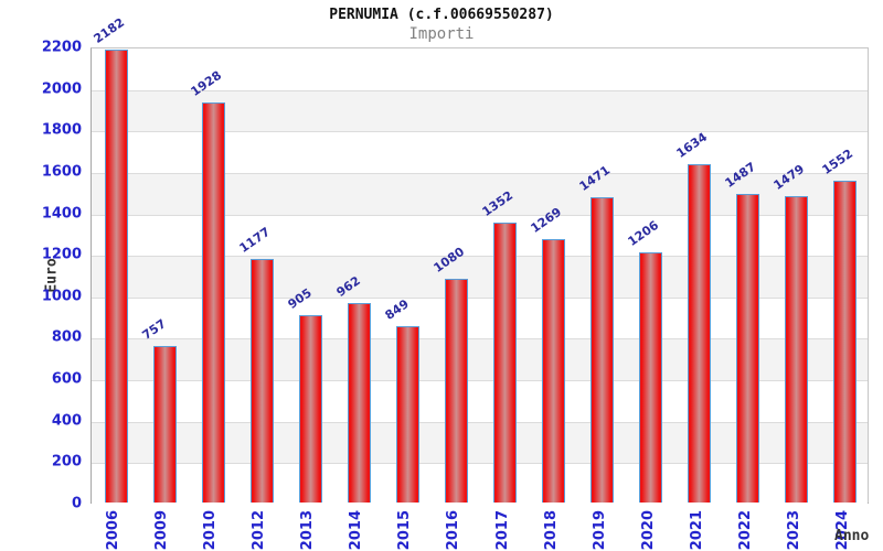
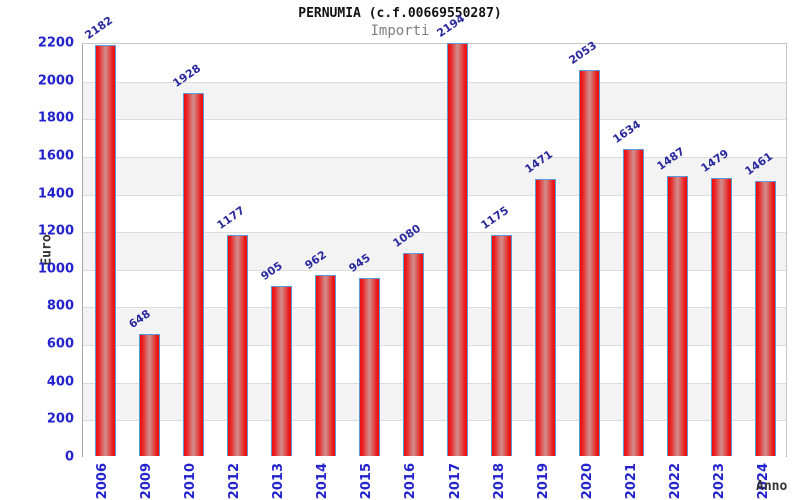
2009: 757 -> 648
2015: 849 -> 945
2017: 1352 -> 2194
2018: 1269 -> 1175
2020: 1206 -> 2053
2024: 1552 -> 1461
